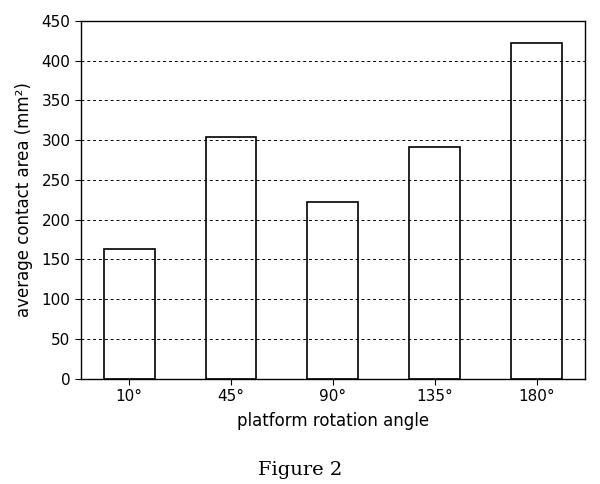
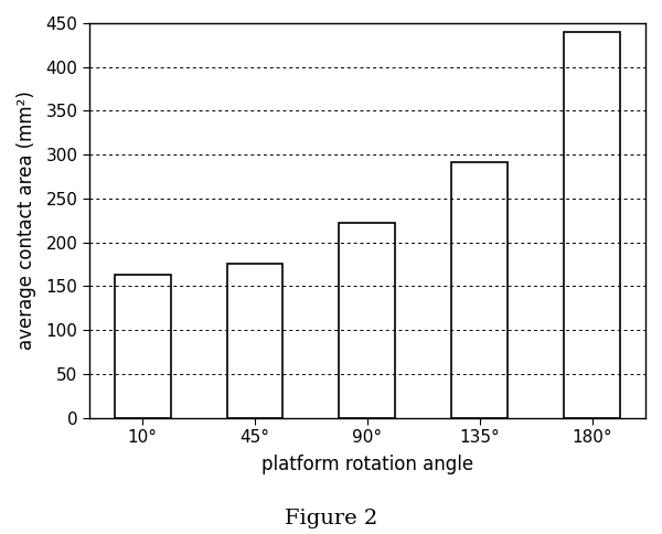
45°: 304 -> 175
180°: 422 -> 440
